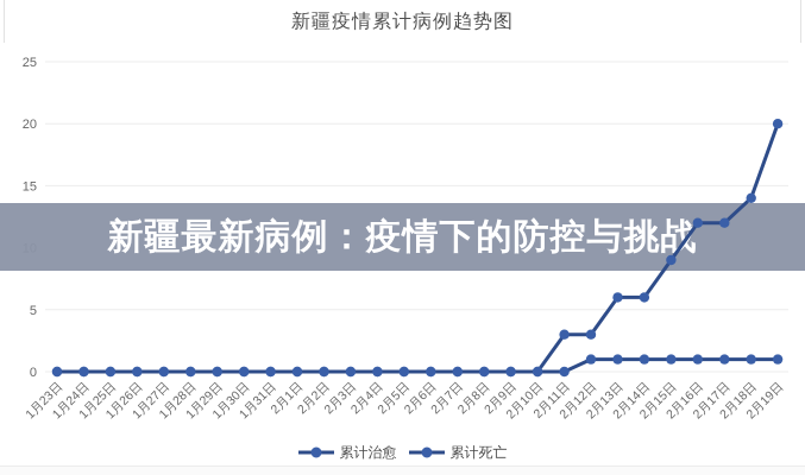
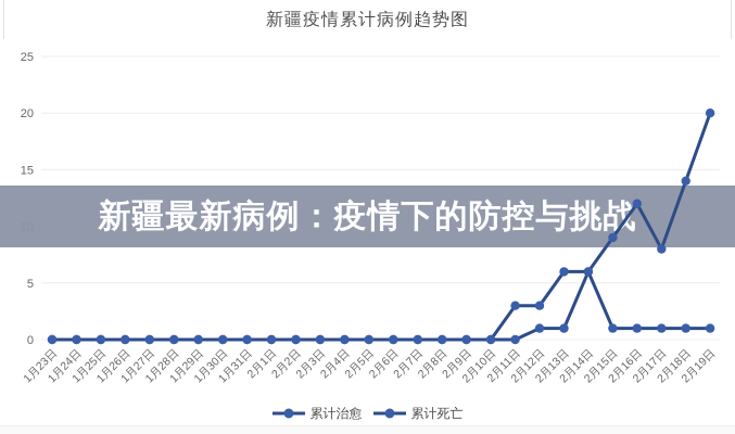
累计死亡/2月14日: 1 -> 6
累计治愈/2月17日: 12 -> 8
